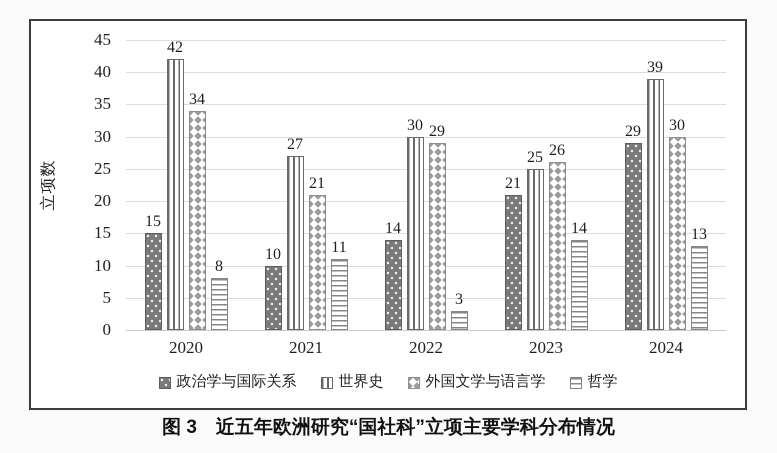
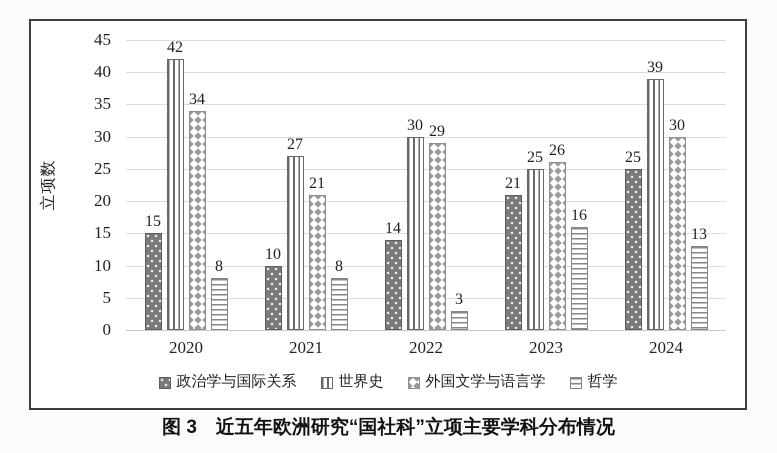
哲学/2021: 11 -> 8
哲学/2023: 14 -> 16
政治学与国际关系/2024: 29 -> 25
